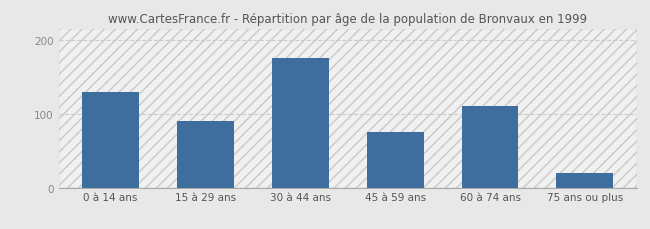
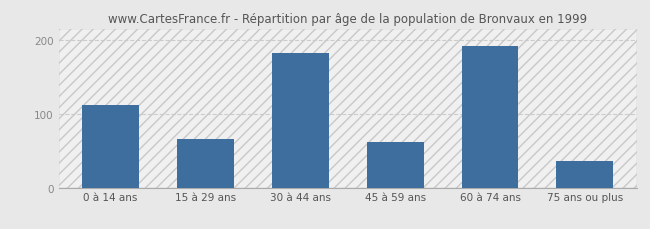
0 à 14 ans: 130 -> 112
15 à 29 ans: 90 -> 66
30 à 44 ans: 175 -> 182
45 à 59 ans: 75 -> 62
60 à 74 ans: 110 -> 192
75 ans ou plus: 20 -> 36
